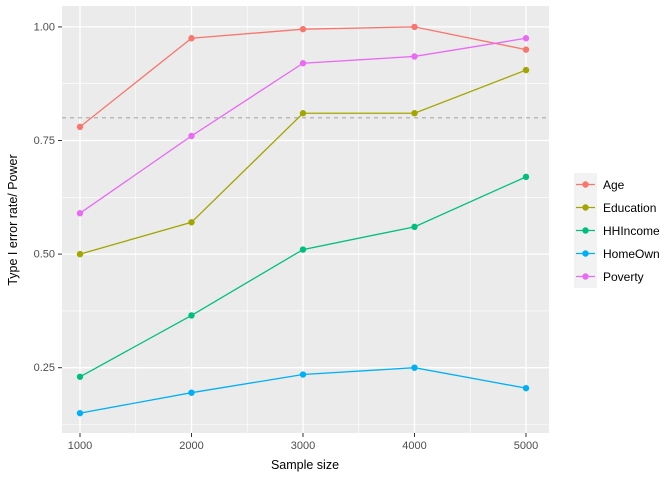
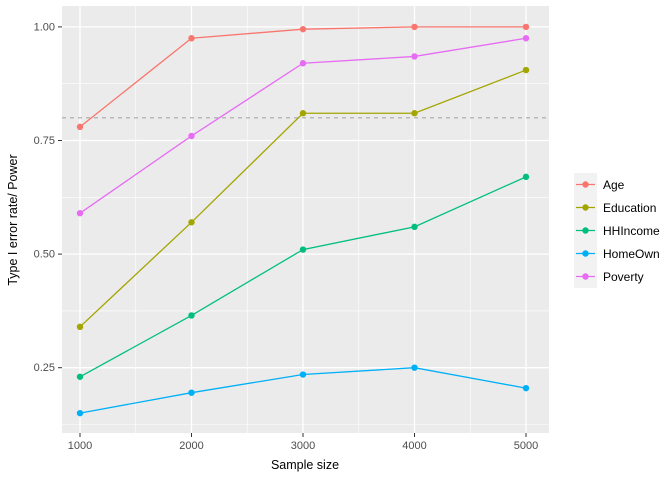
Education/1000: 0.50 -> 0.34
Age/5000: 0.95 -> 1.00
